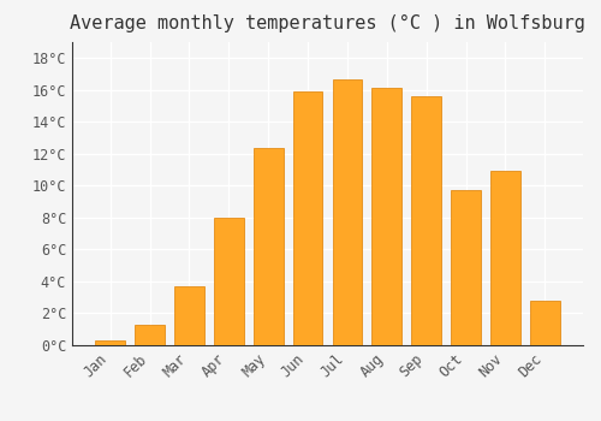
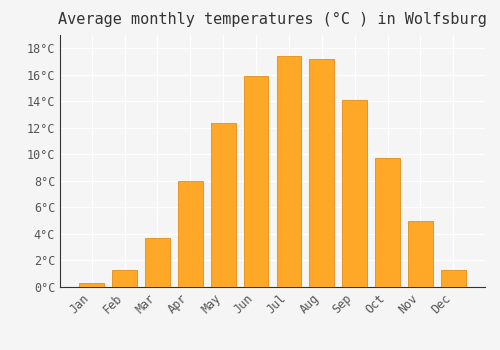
Jul: 16.7°C -> 17.4°C
Aug: 16.1°C -> 17.2°C
Sep: 15.6°C -> 14.1°C
Nov: 10.9°C -> 5.0°C
Dec: 2.8°C -> 1.3°C
